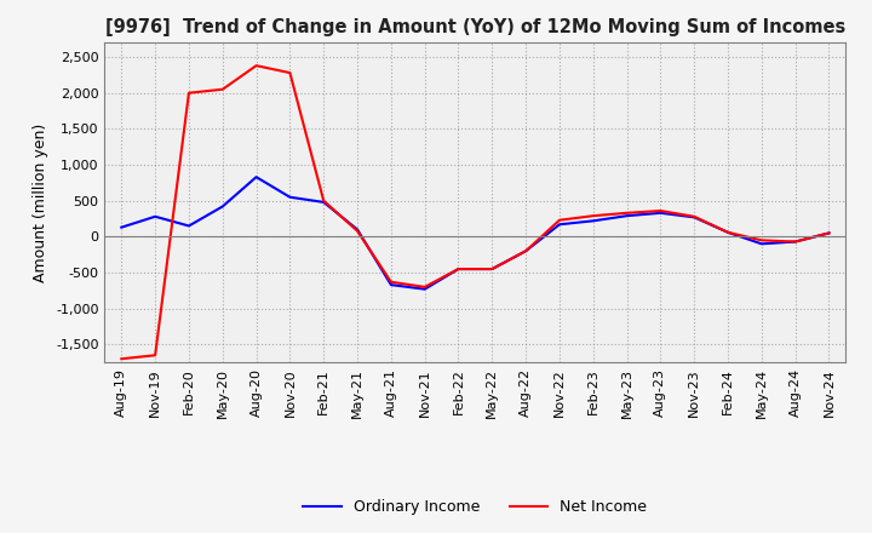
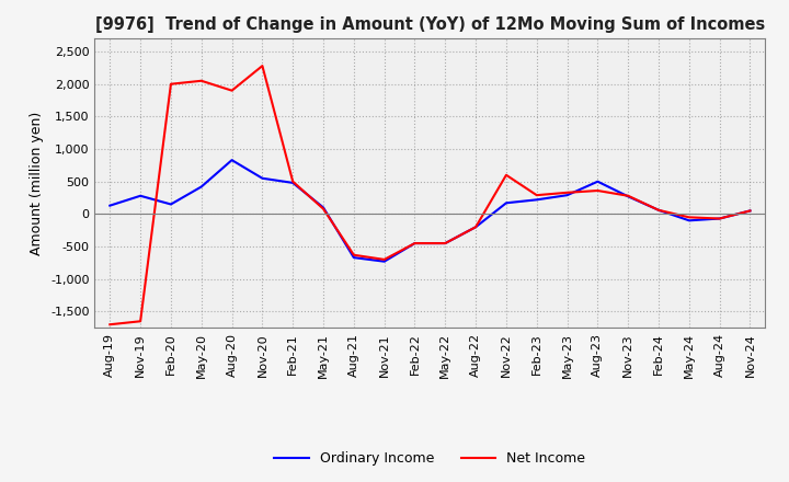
Net Income/Aug-20: 2,380 -> 1,900
Net Income/Nov-22: 230 -> 600
Ordinary Income/Aug-23: 330 -> 500
